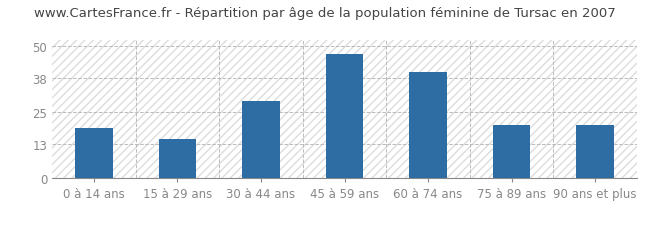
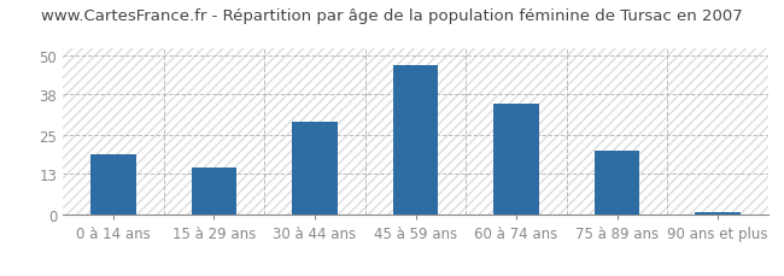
60 à 74 ans: 40 -> 35
90 ans et plus: 20 -> 1
